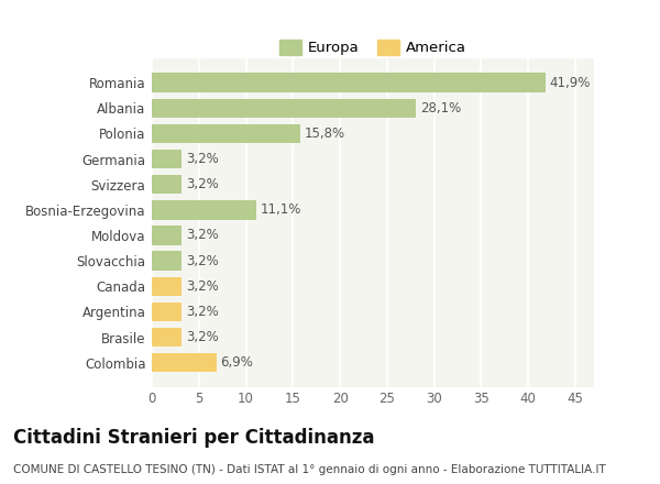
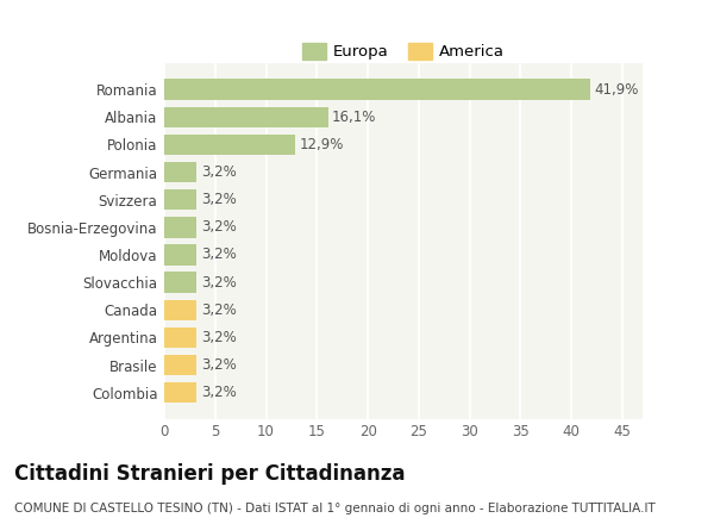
Albania: 28,1% -> 16,1%
Polonia: 15,8% -> 12,9%
Bosnia-Erzegovina: 11,1% -> 3,2%
Colombia: 6,9% -> 3,2%
